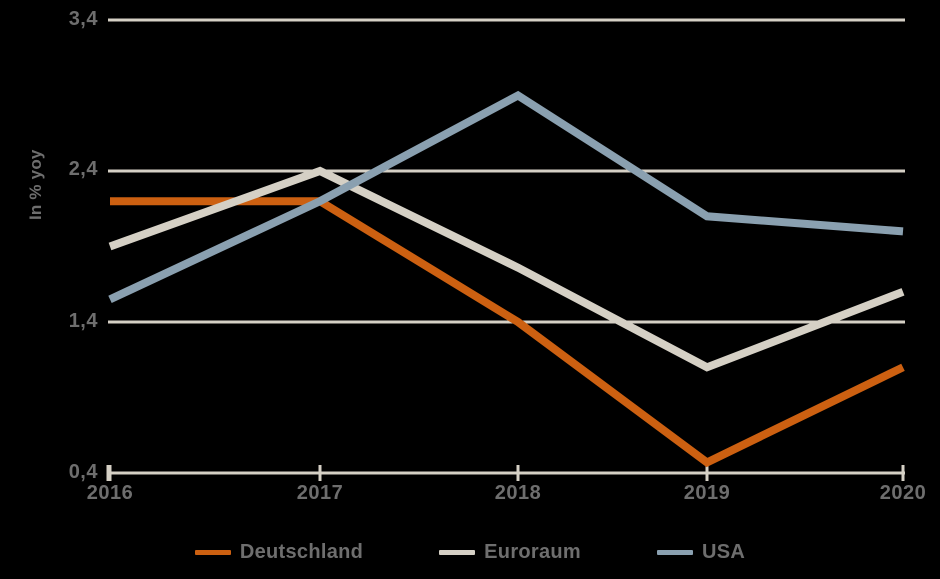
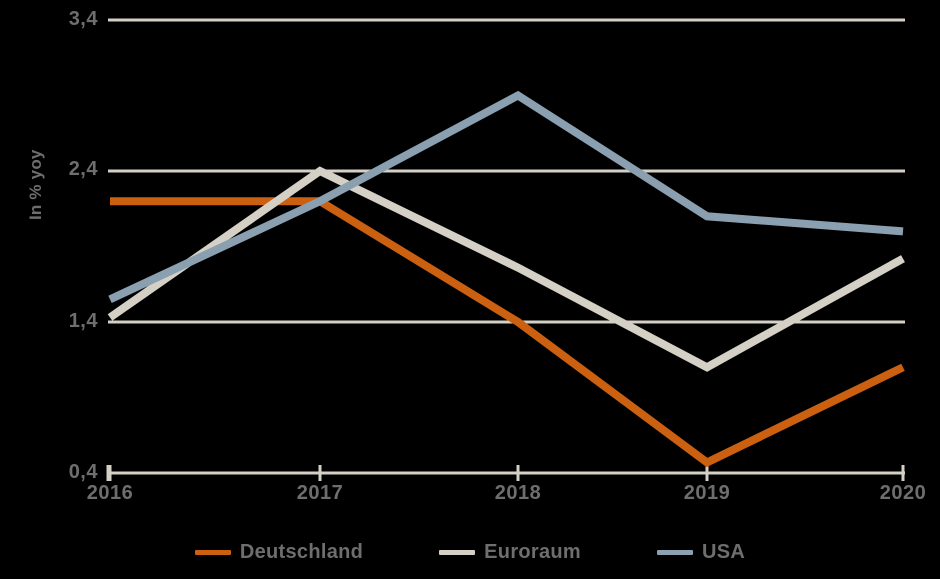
Euroraum/2016: 1,90 -> 1,43
Euroraum/2020: 1,60 -> 1,82
